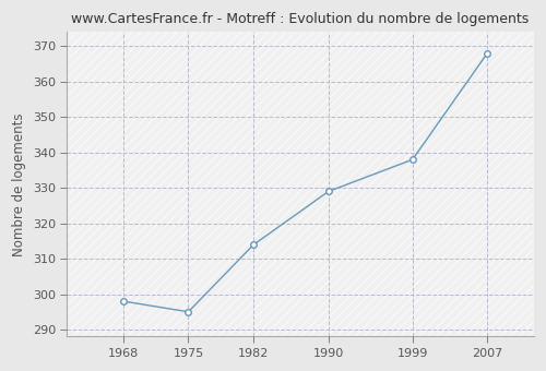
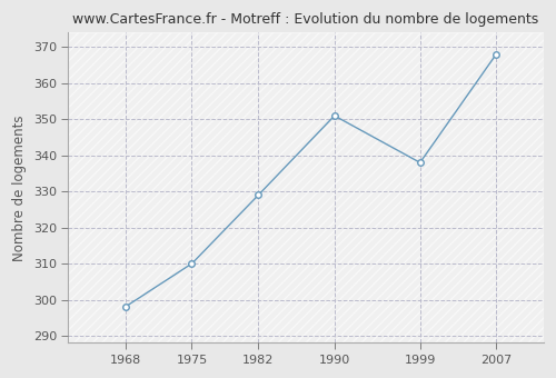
1975: 295 -> 310
1982: 314 -> 329
1990: 329 -> 351
